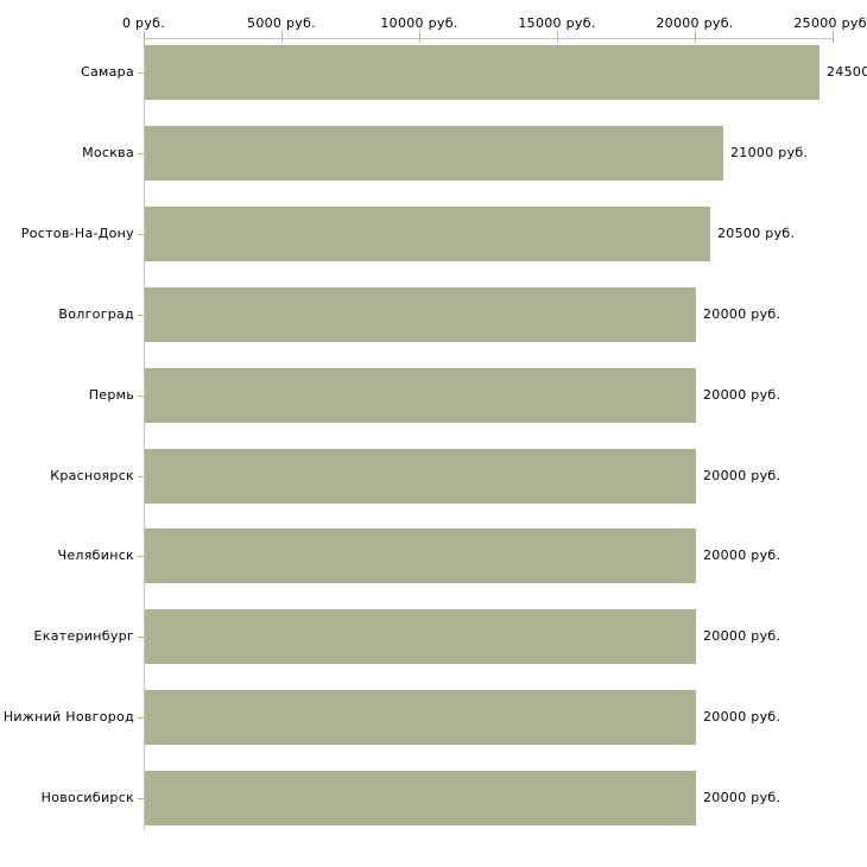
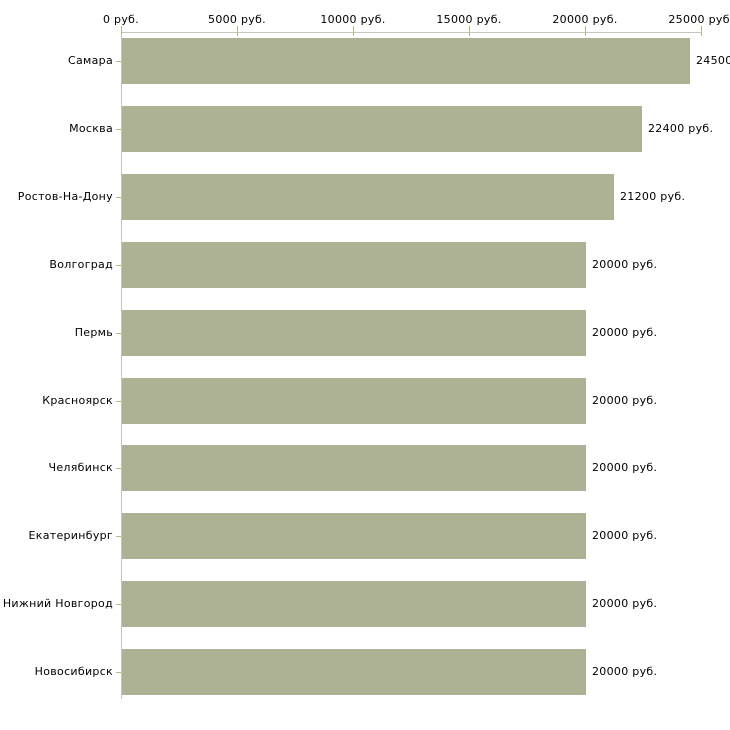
Москва: 21000 -> 22400
Ростов-На-Дону: 20500 -> 21200
